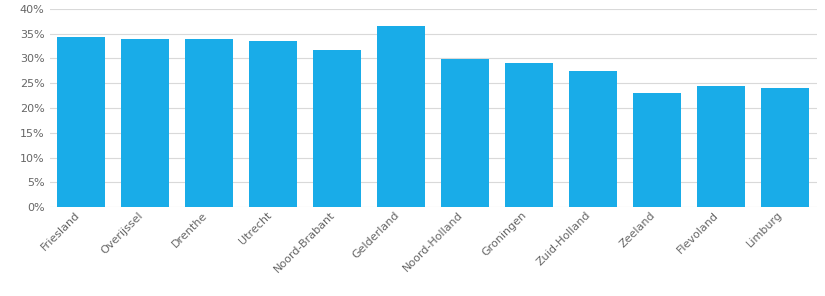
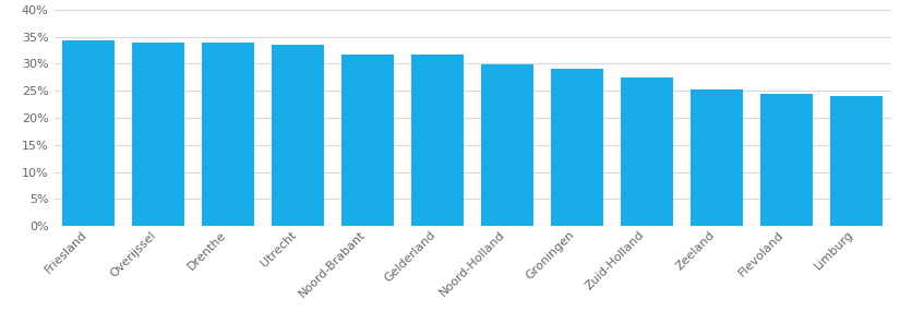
Gelderland: 36.5% -> 31.7%
Zeeland: 23.0% -> 25.3%
